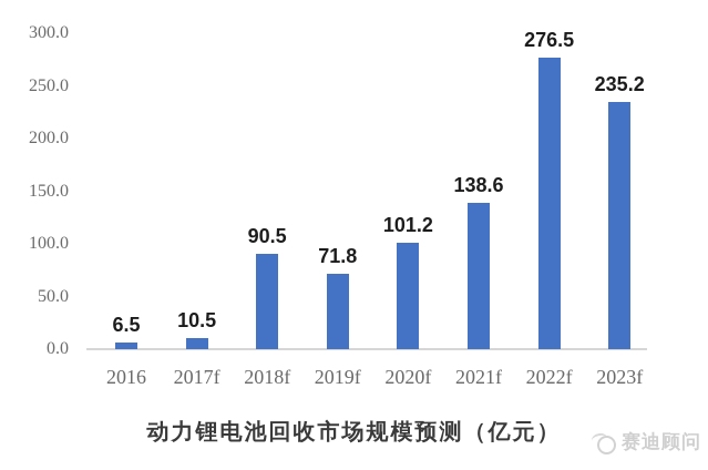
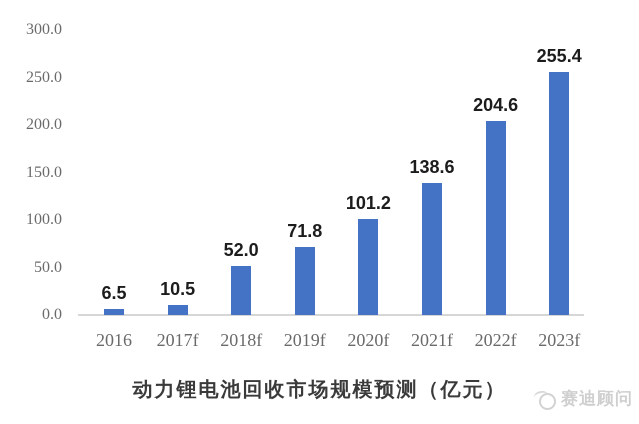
2018f: 90.5 -> 52.0
2022f: 276.5 -> 204.6
2023f: 235.2 -> 255.4
